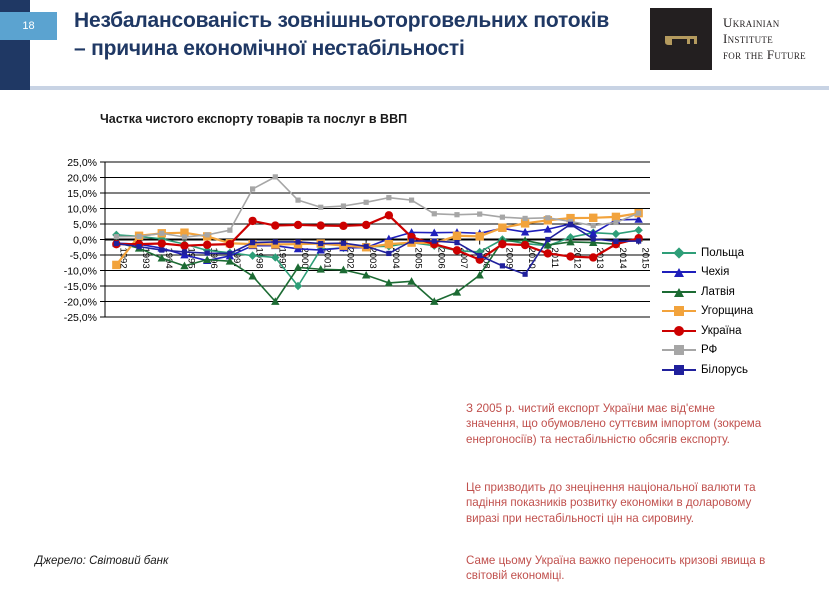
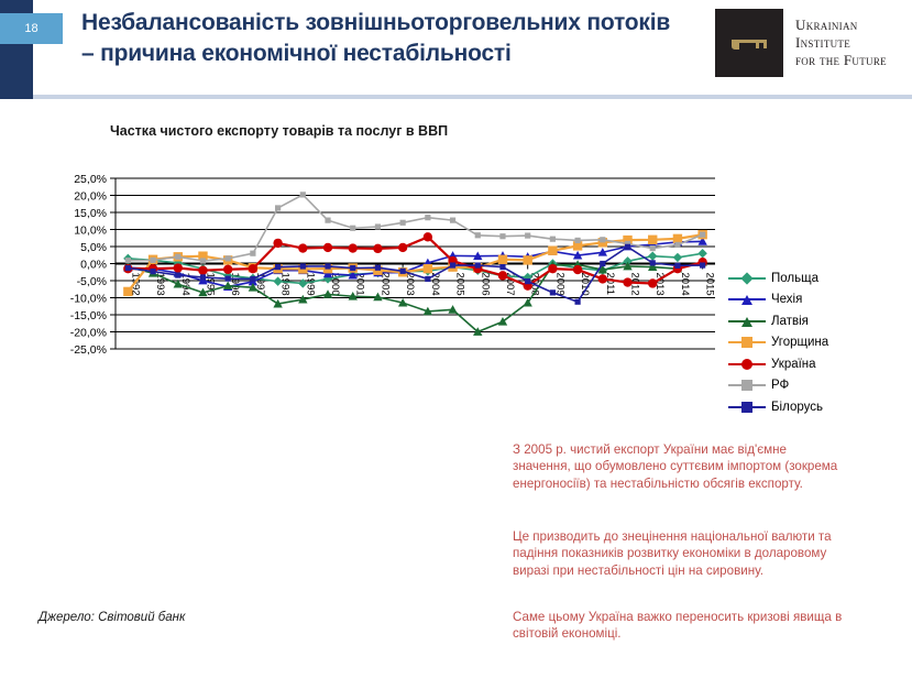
Латвія/1999: -20% -> -10%
Польща/2000: -15% -> -4%
Чехія/2013: 2% -> 6%
